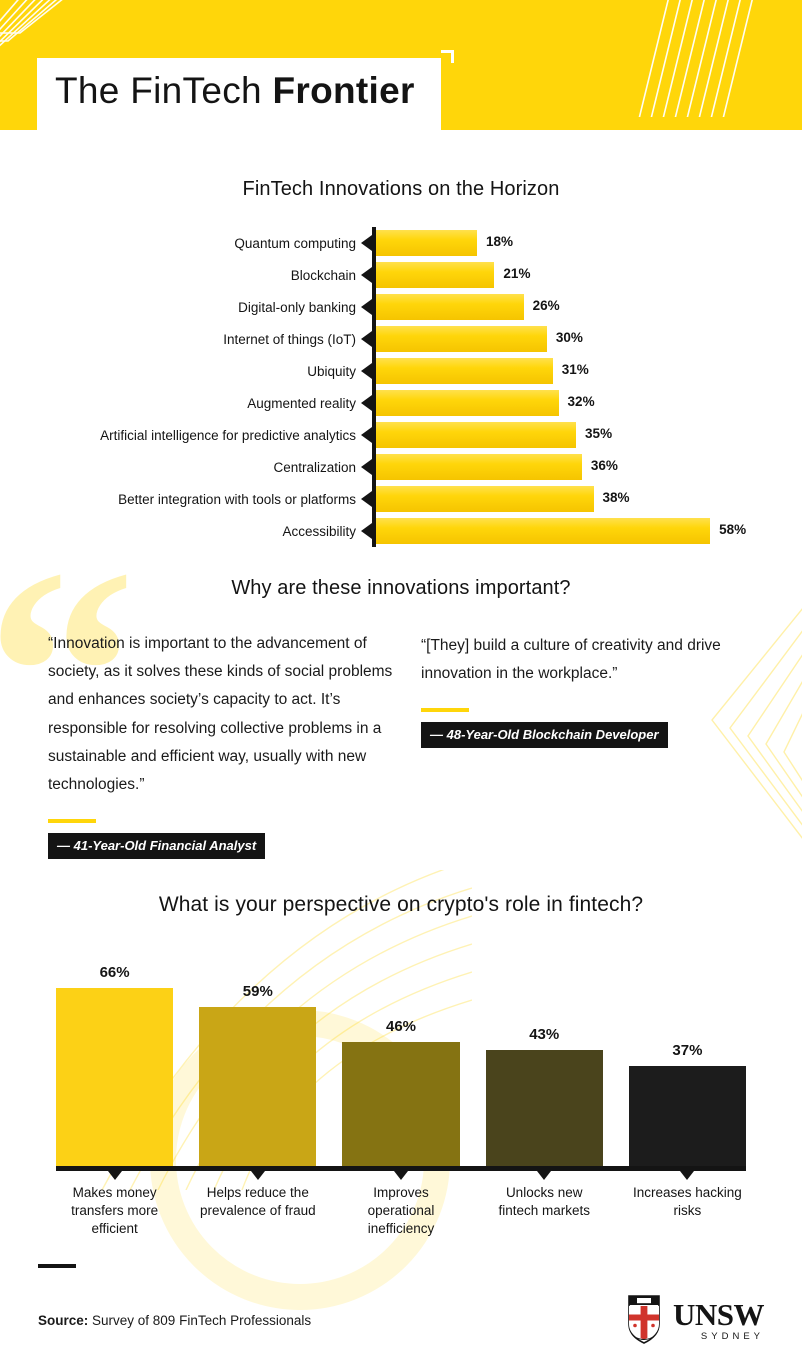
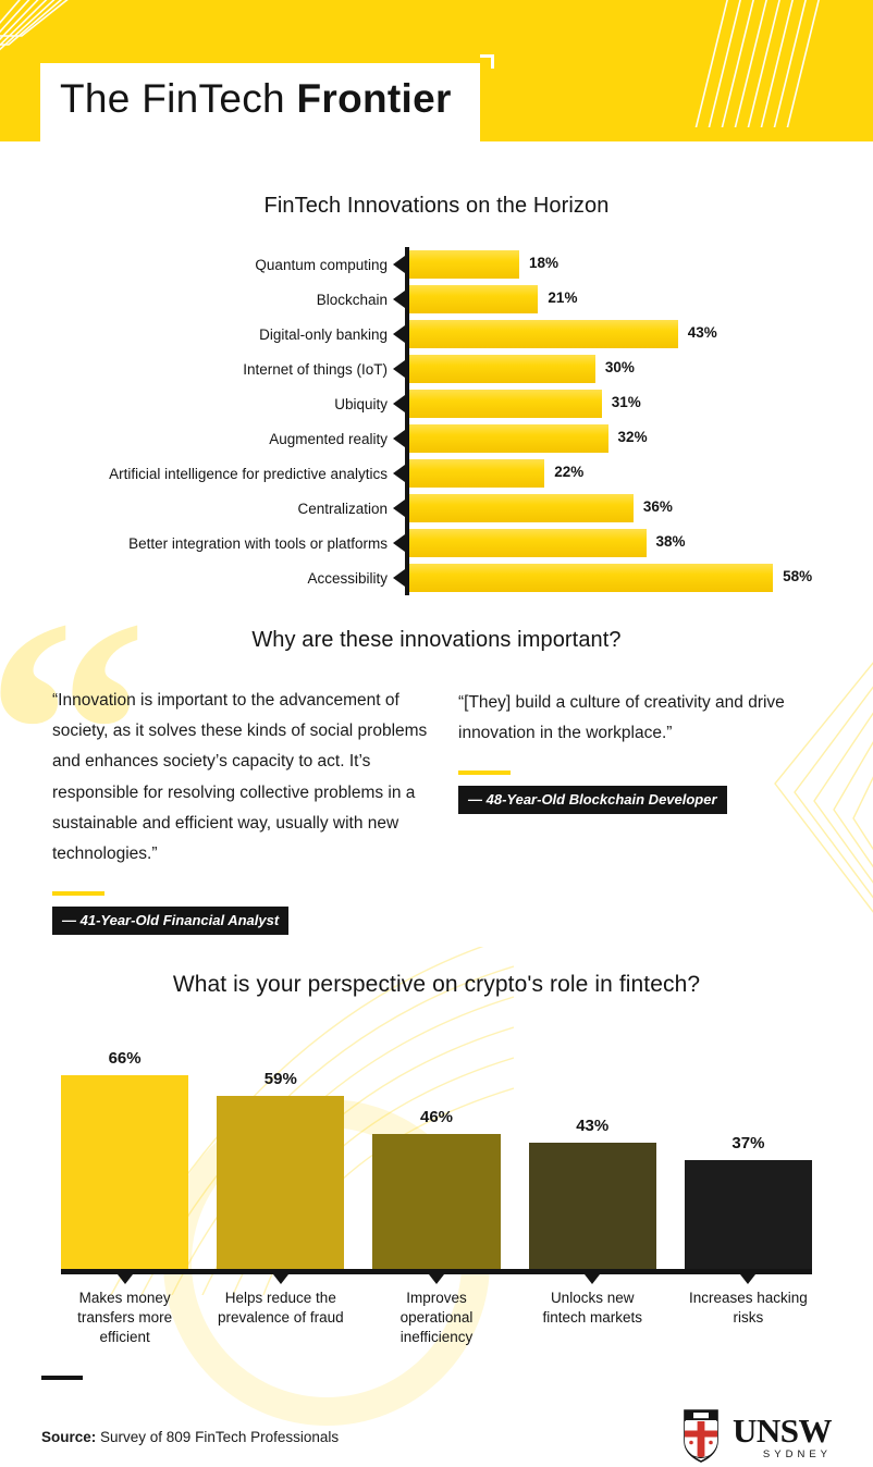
FinTech Innovations on the Horizon/Digital-only banking: 26% -> 43%
FinTech Innovations on the Horizon/Artificial intelligence for predictive analytics: 35% -> 22%
